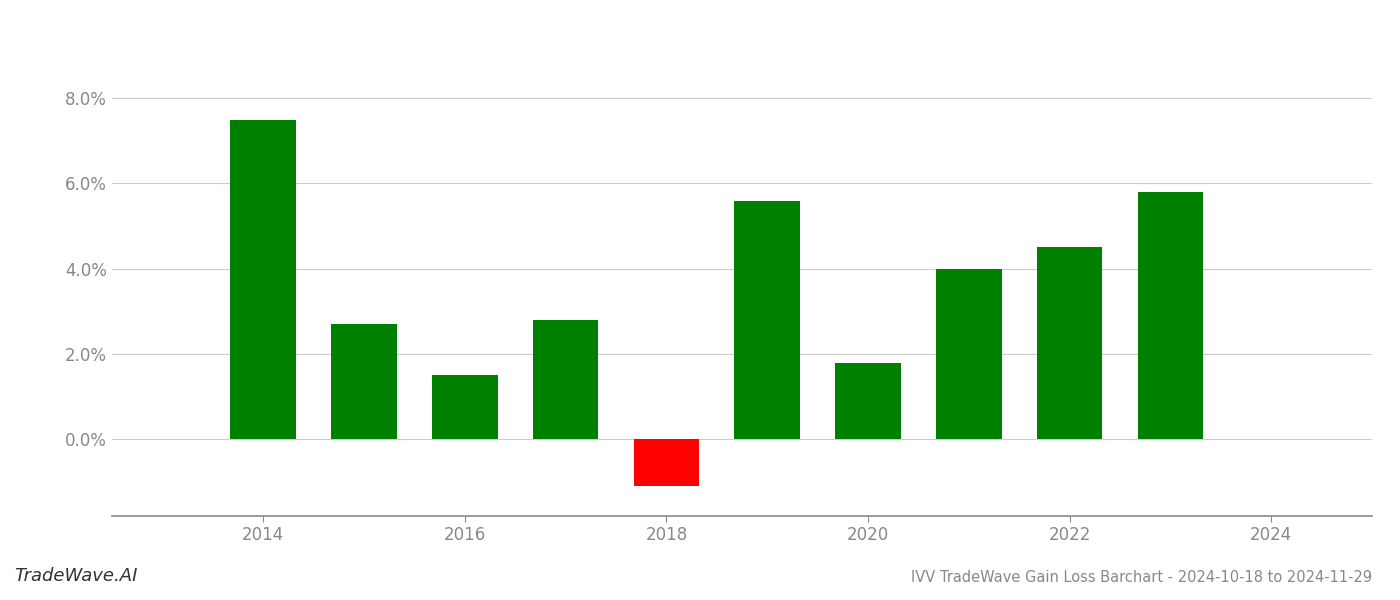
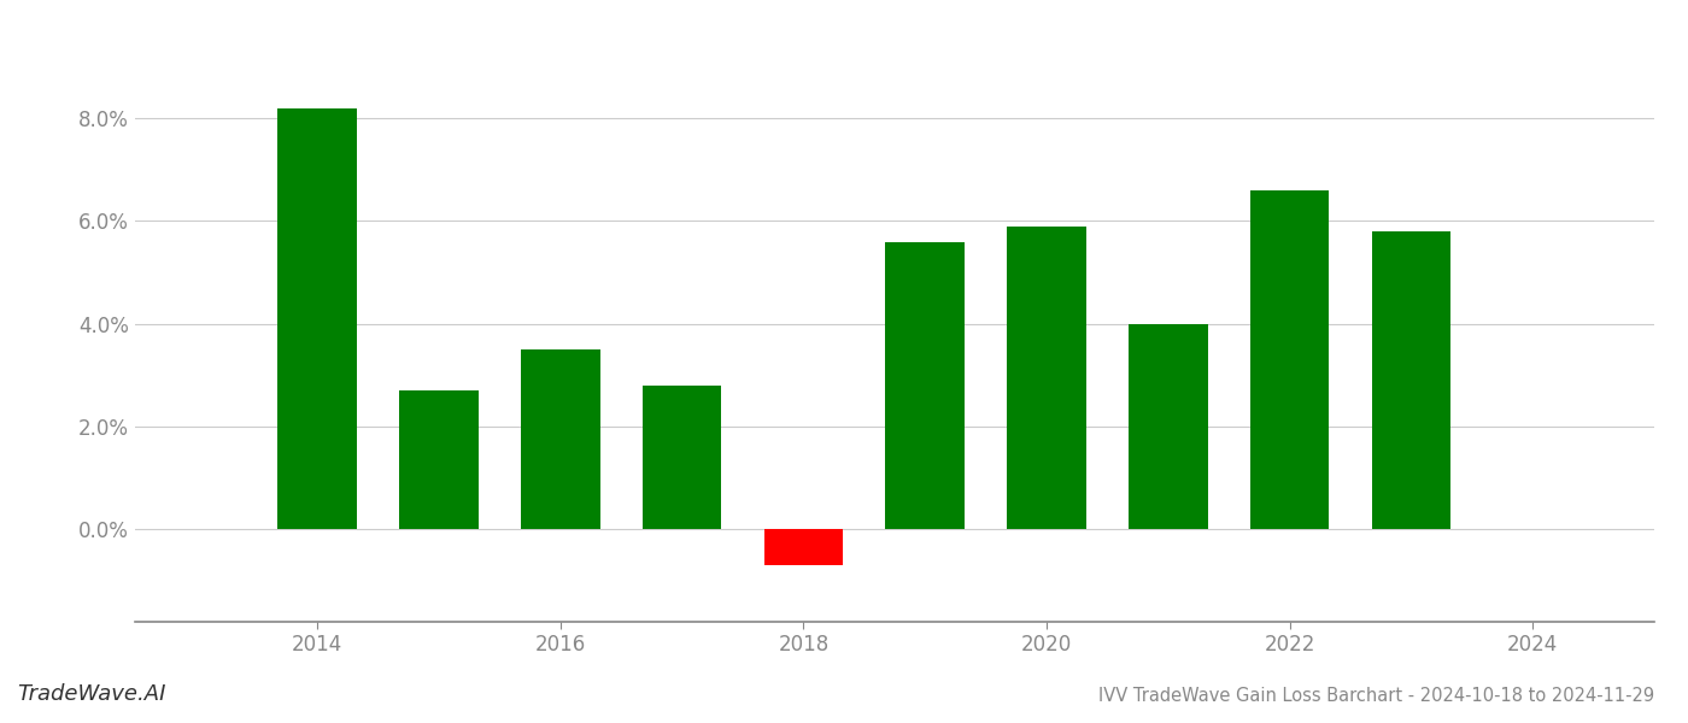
2014: 7.5% -> 8.2%
2016: 1.5% -> 3.5%
2018: -1.1% -> -0.7%
2020: 1.8% -> 5.9%
2022: 4.5% -> 6.6%
